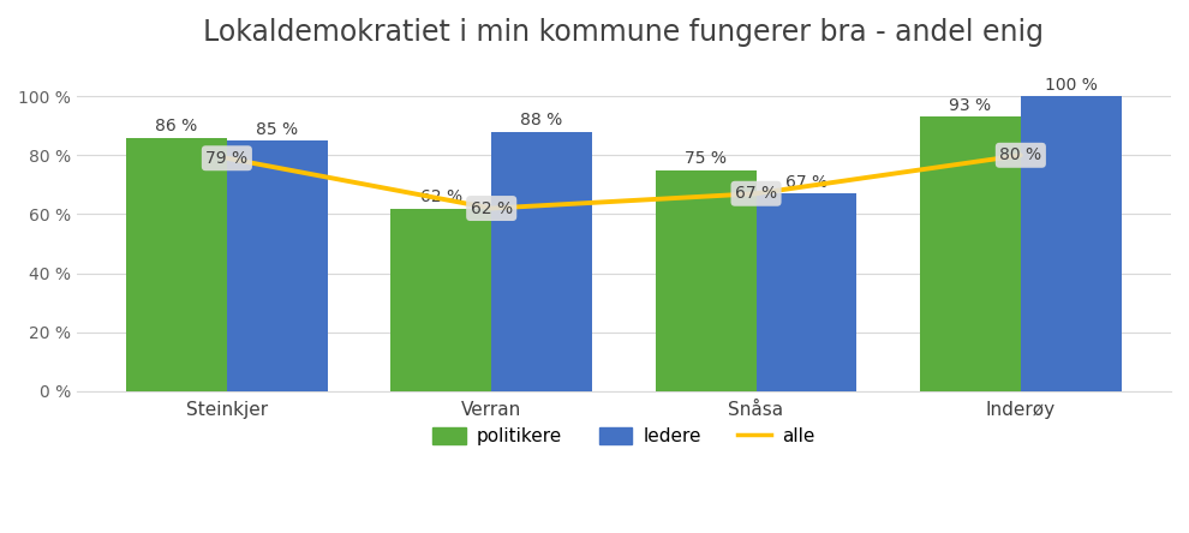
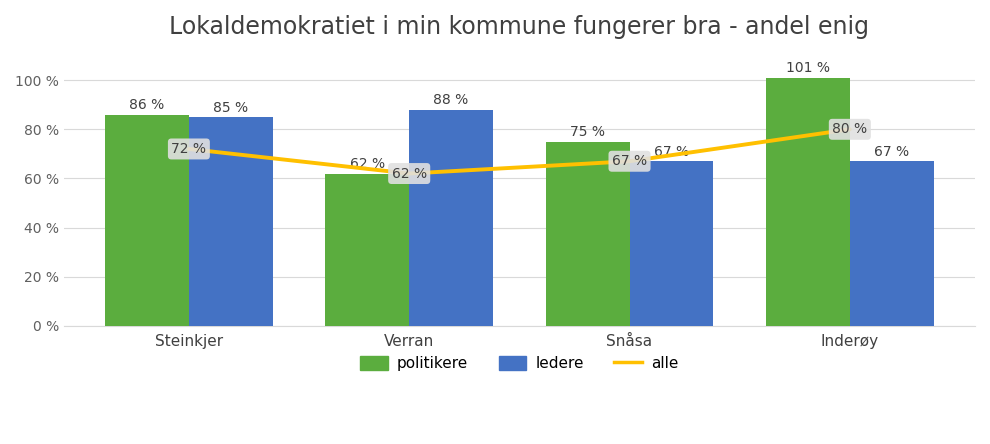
alle/Steinkjer: 79 -> 72
politikere/Inderøy: 93 -> 101
ledere/Inderøy: 100 -> 67
